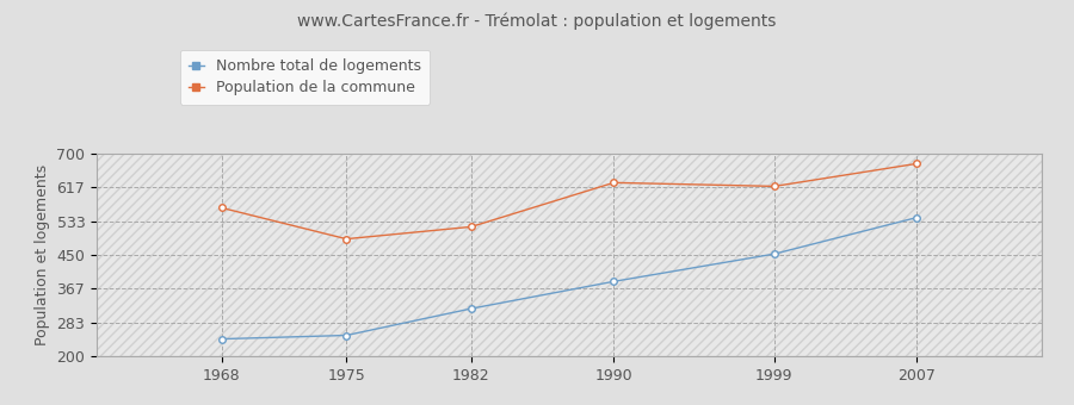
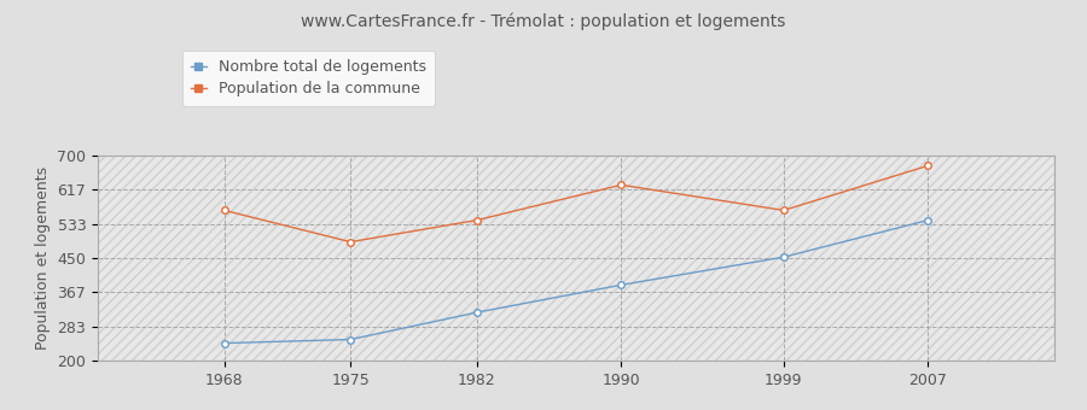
Population de la commune/1982: 520 -> 543
Population de la commune/1999: 620 -> 567
